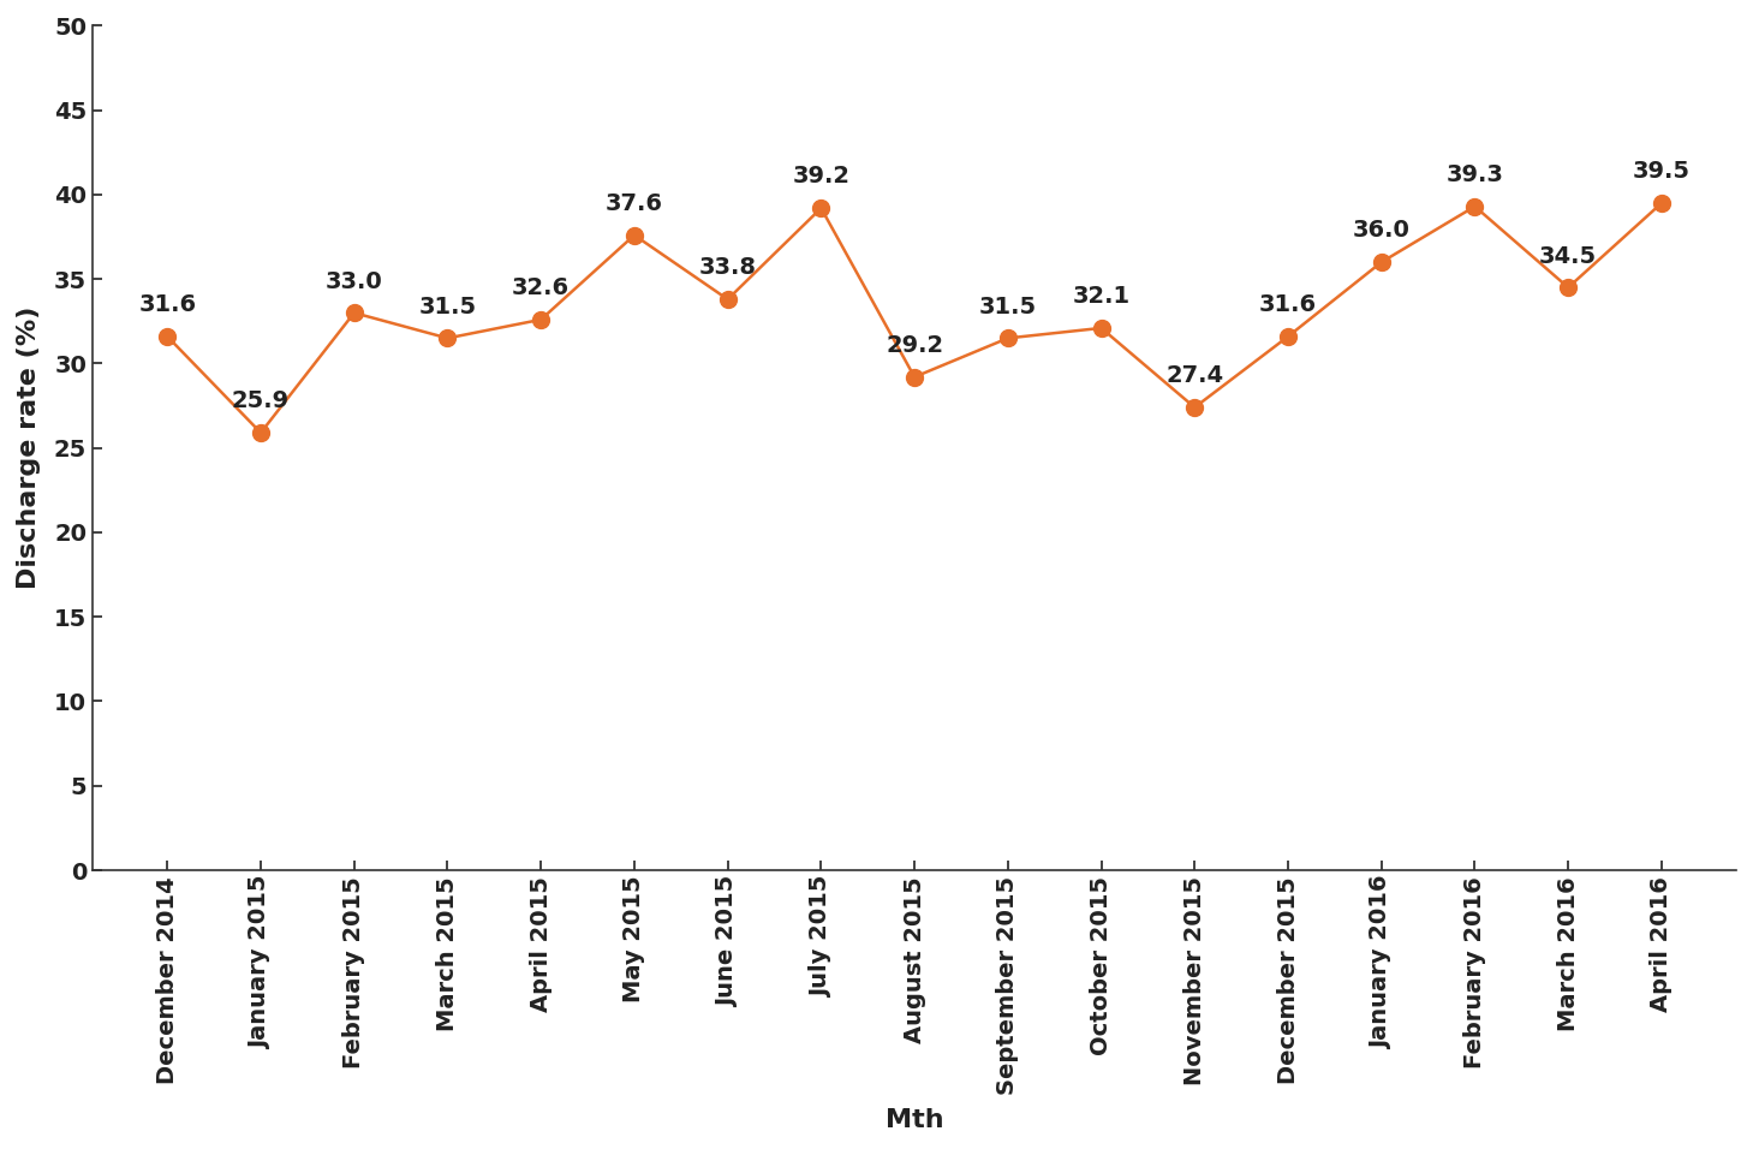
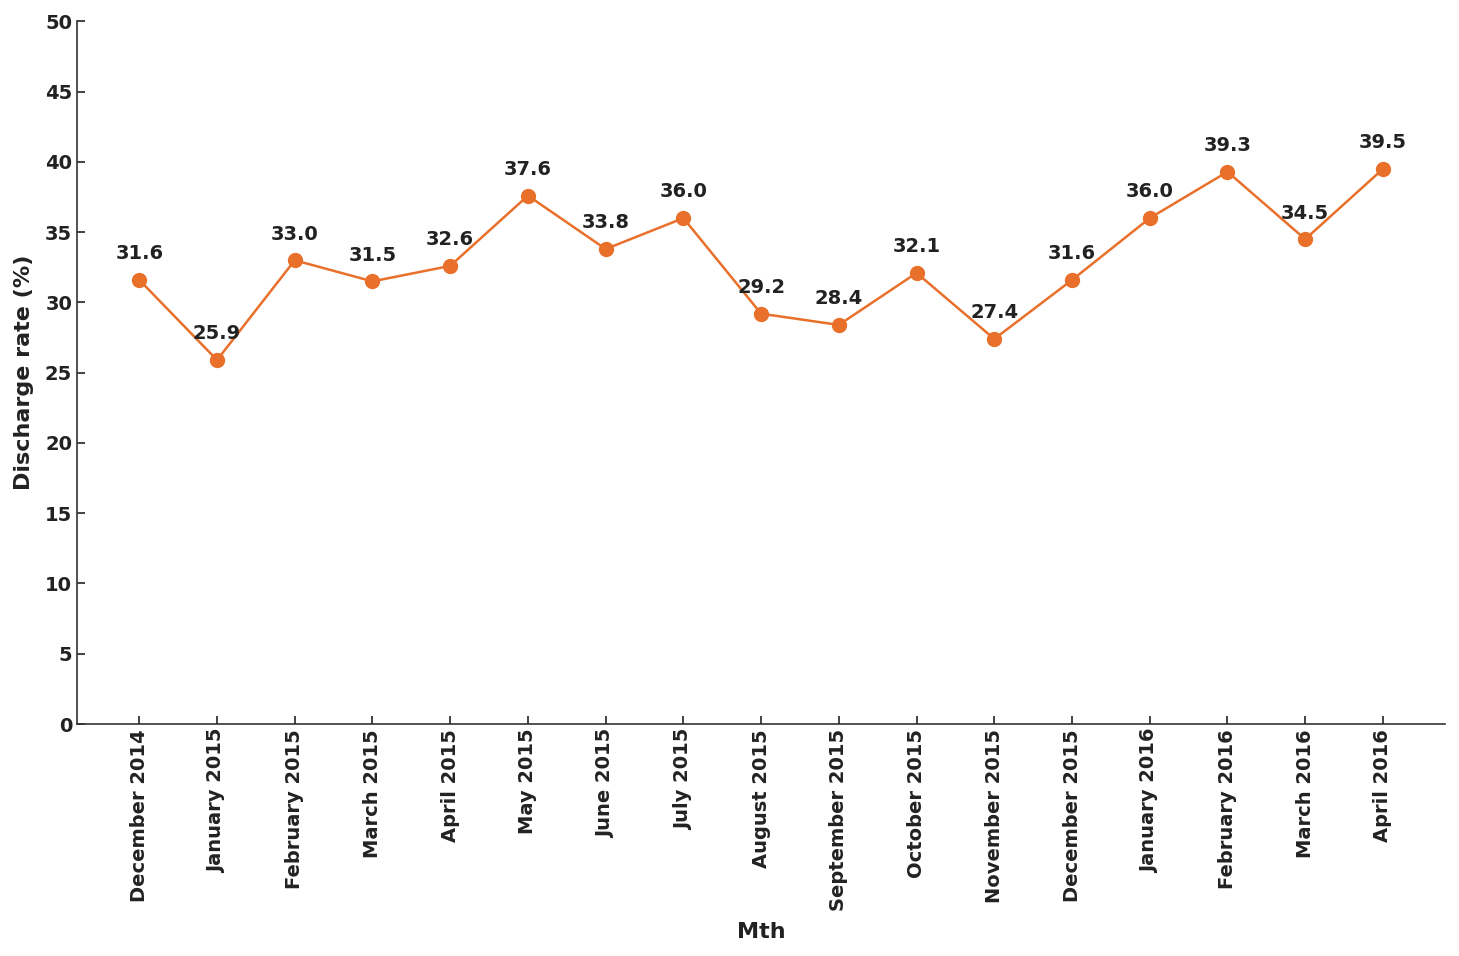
July 2015: 39.2 -> 36.0
September 2015: 31.5 -> 28.4
